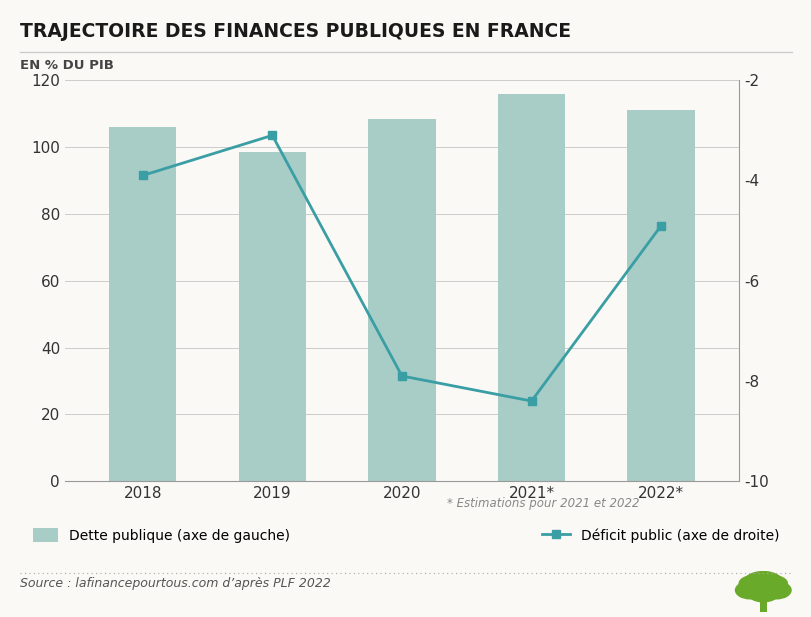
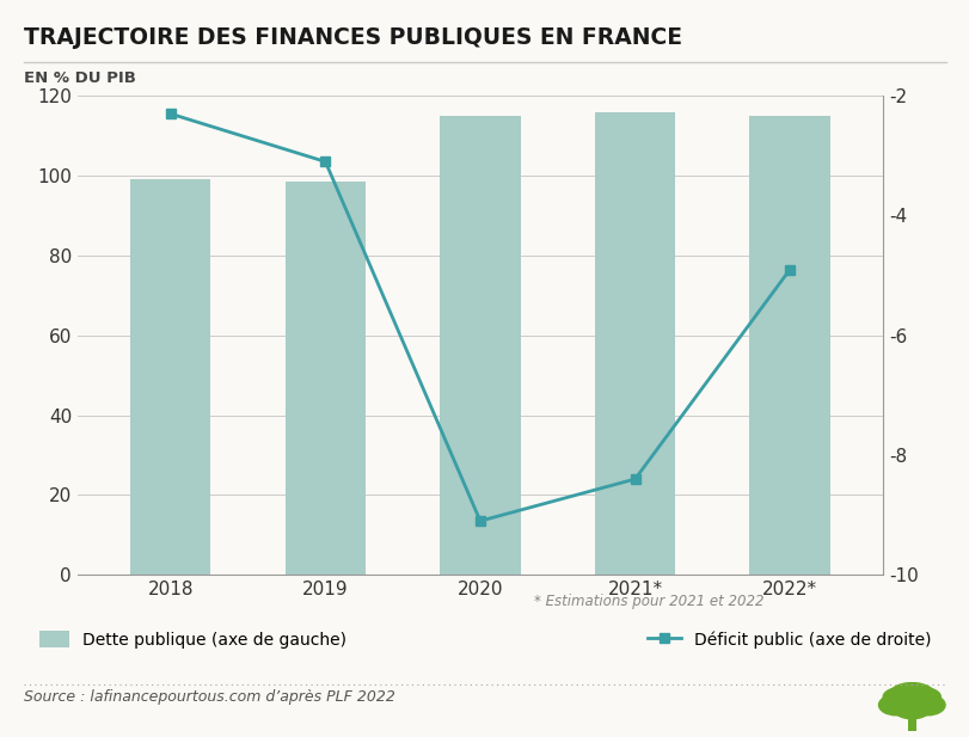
Dette publique (axe de gauche)/2018: 106.0 -> 99.0
Déficit public (axe de droite)/2018: -3.9 -> -2.3
Dette publique (axe de gauche)/2020: 108.5 -> 115.0
Déficit public (axe de droite)/2020: -7.9 -> -9.1
Dette publique (axe de gauche)/2022*: 111.0 -> 115.0
